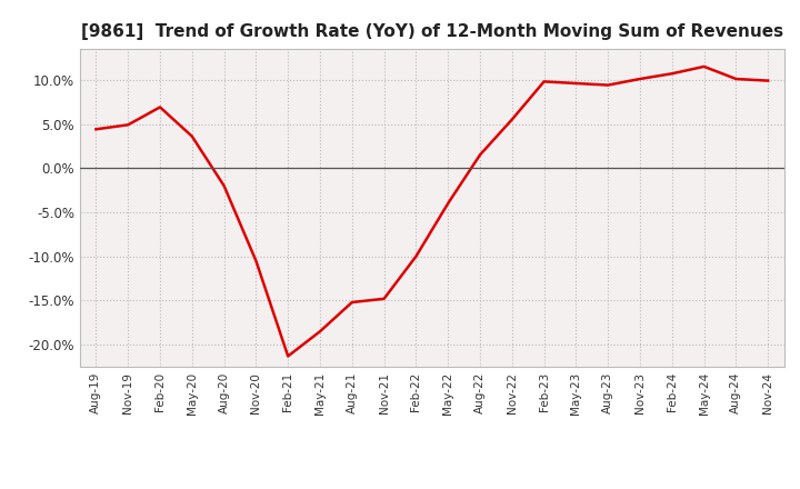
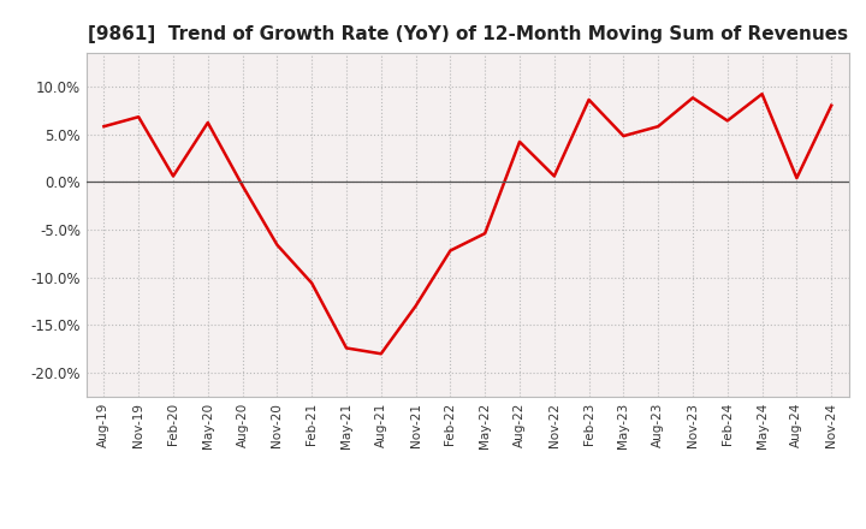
Aug-19: 4.4% -> 5.8%
Nov-19: 4.9% -> 6.8%
Feb-20: 6.9% -> 0.6%
May-20: 3.6% -> 6.2%
Aug-20: -2.0% -> -0.4%
Nov-20: -10.5% -> -6.6%
Feb-21: -21.3% -> -10.6%
May-21: -18.5% -> -17.4%
Aug-21: -15.2% -> -18.0%
Nov-21: -14.8% -> -13.0%
Feb-22: -10.0% -> -7.2%
May-22: -4.0% -> -5.4%
Aug-22: 1.5% -> 4.2%
Nov-22: 5.5% -> 0.6%
Feb-23: 9.8% -> 8.6%
May-23: 9.6% -> 4.8%
Aug-23: 9.4% -> 5.8%
Nov-23: 10.1% -> 8.8%
Feb-24: 10.7% -> 6.4%
May-24: 11.5% -> 9.2%
Aug-24: 10.1% -> 0.4%
Nov-24: 9.9% -> 8.0%
